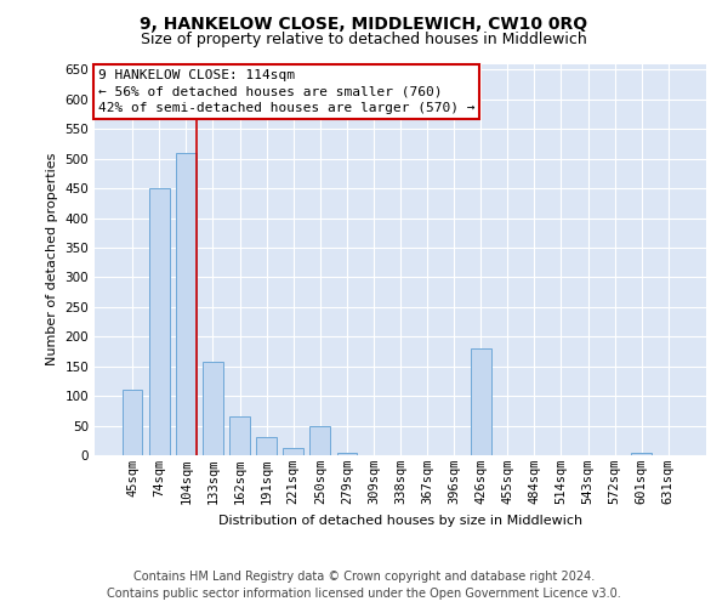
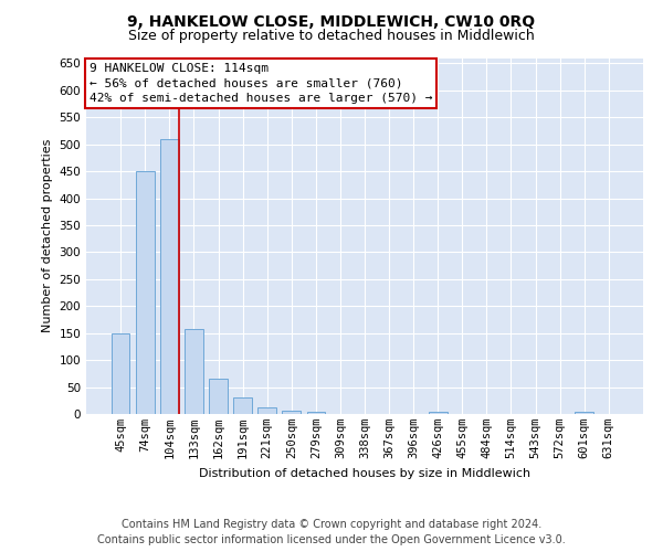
45sqm: 110 -> 150
250sqm: 50 -> 7
426sqm: 180 -> 5
